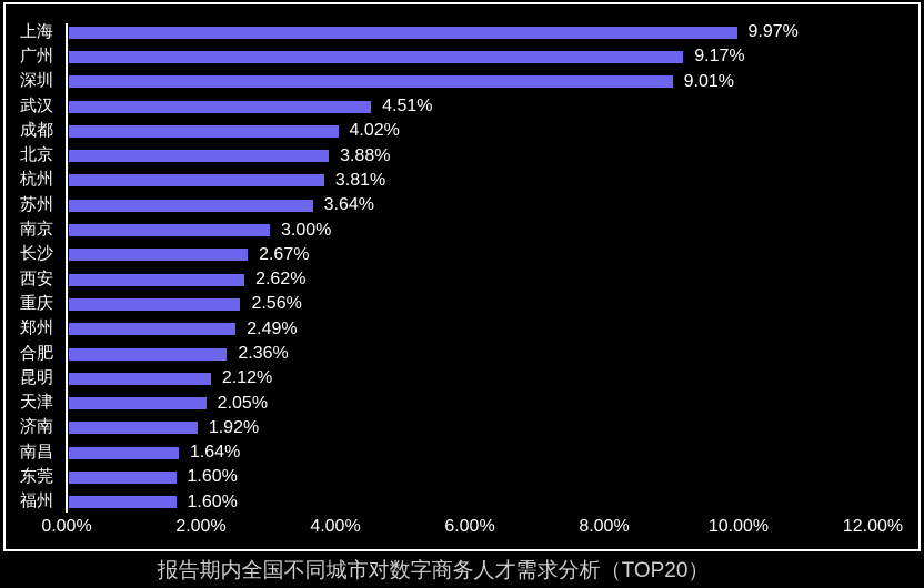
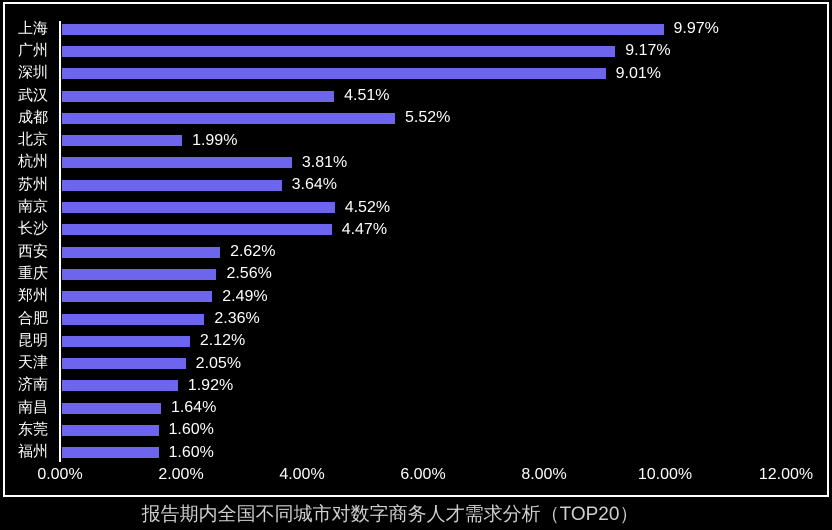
成都: 4.02% -> 5.52%
北京: 3.88% -> 1.99%
南京: 3.00% -> 4.52%
长沙: 2.67% -> 4.47%
